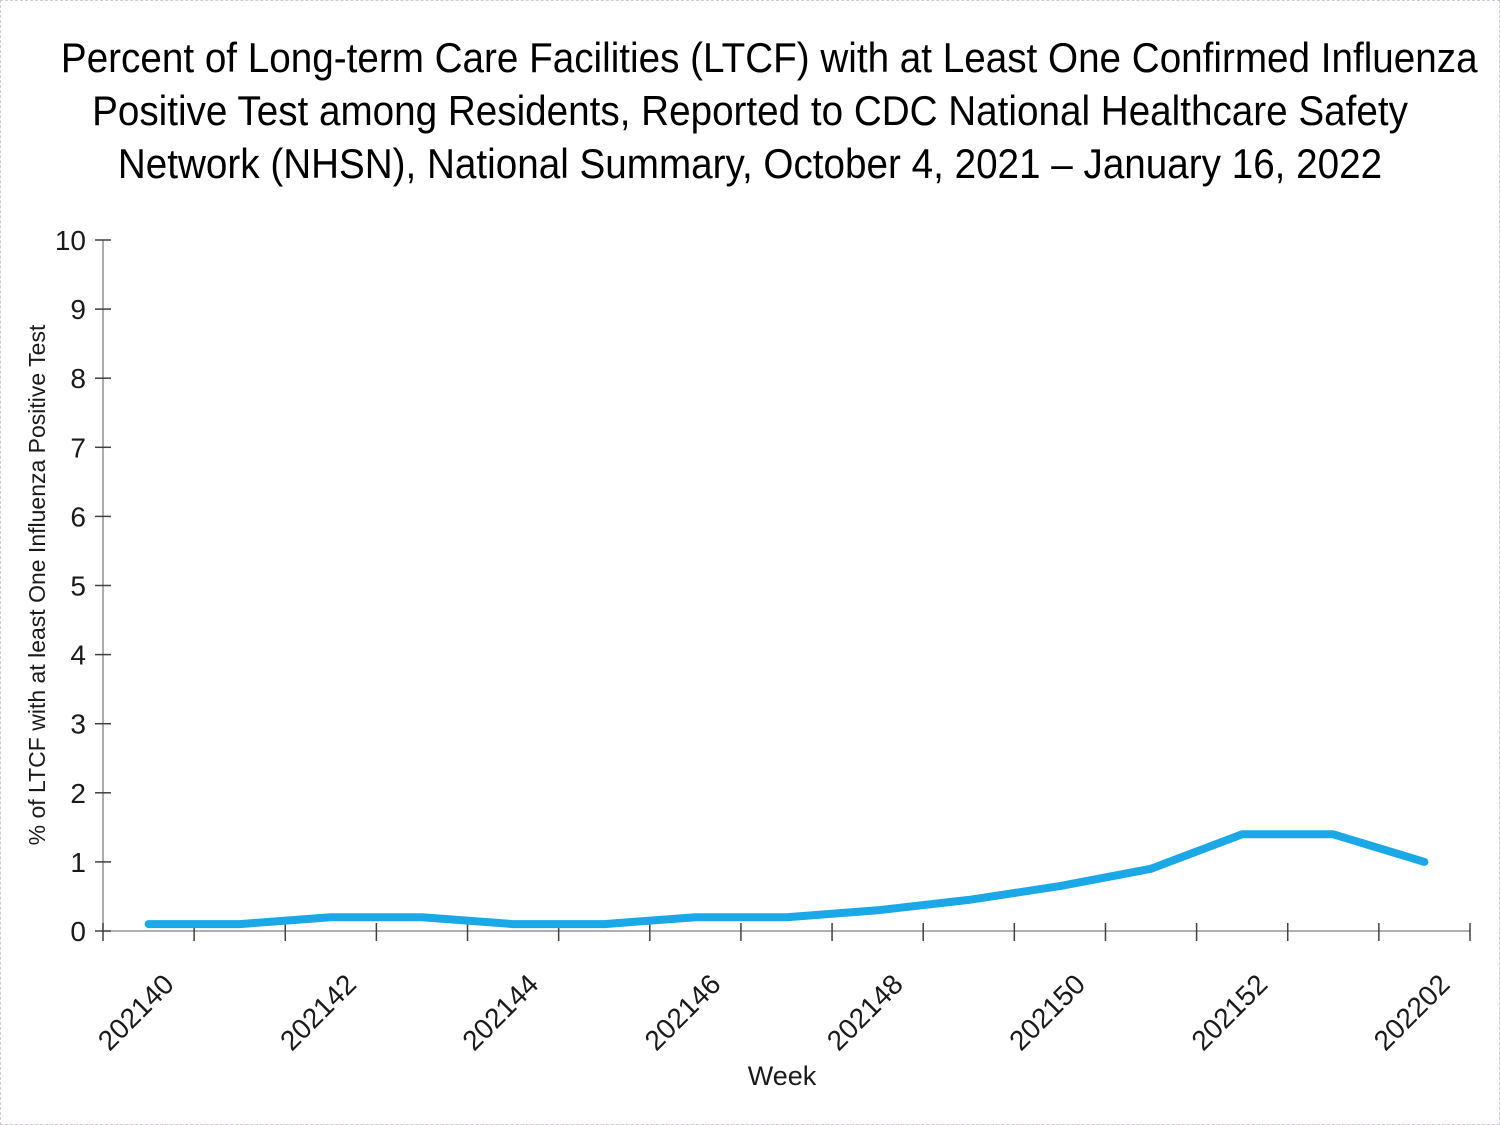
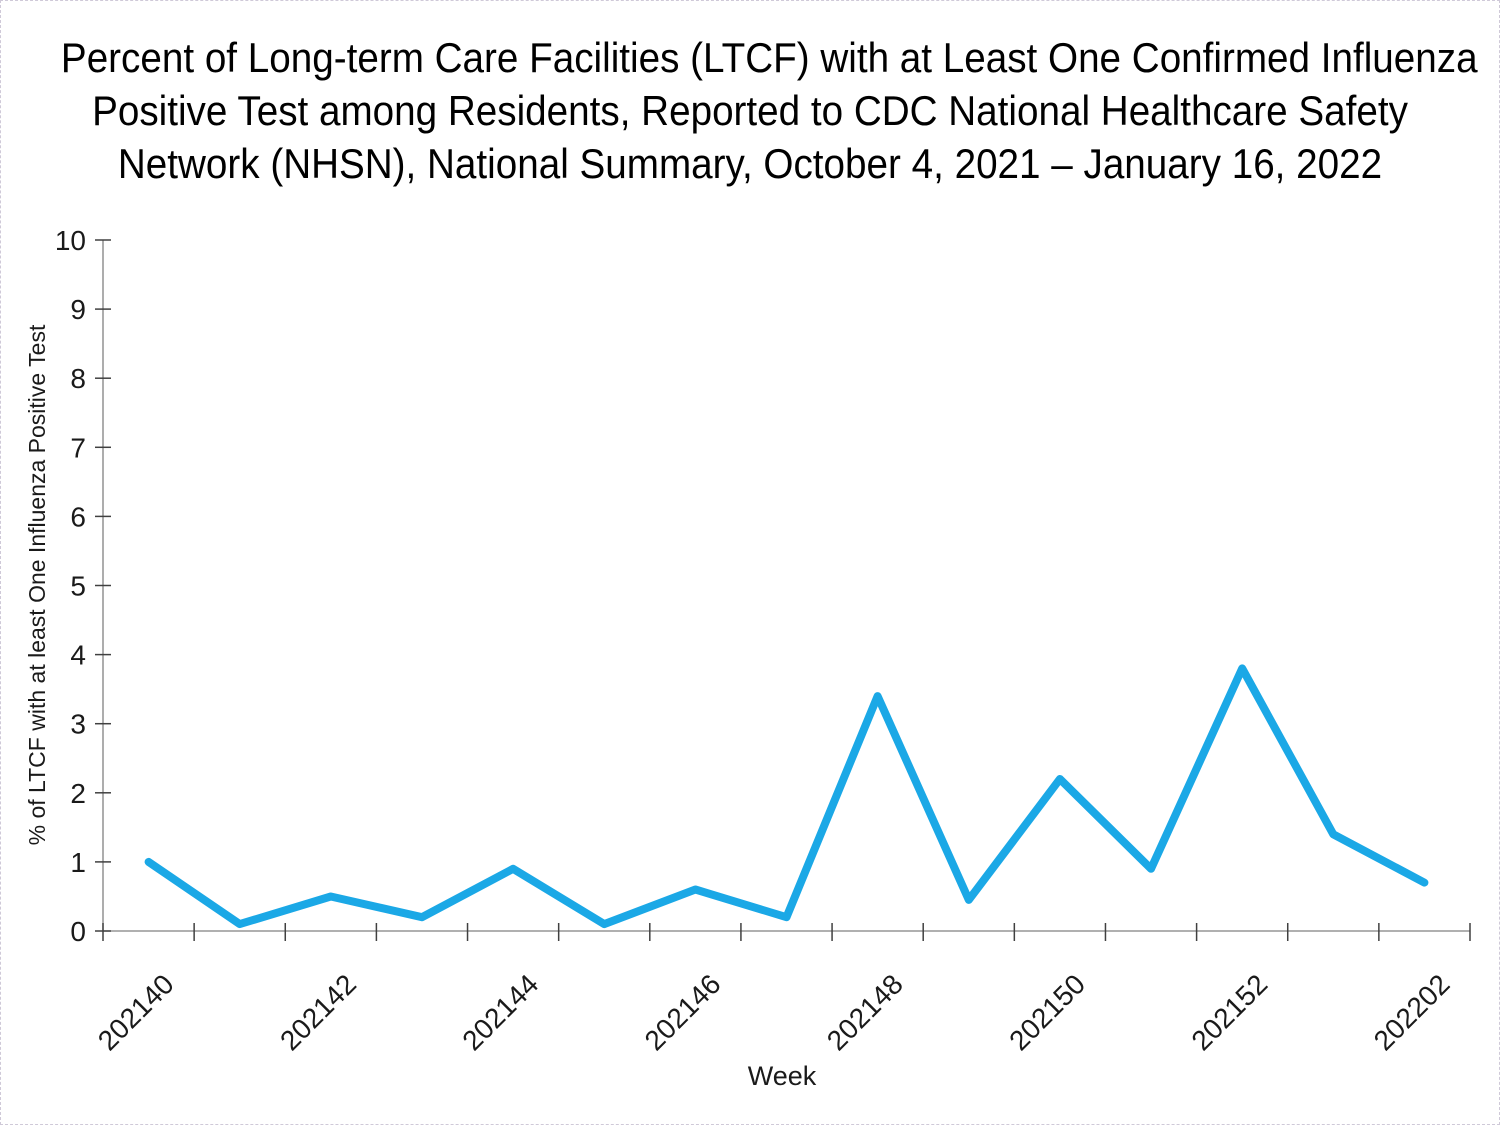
202140: 0.1 -> 1.0
202142: 0.2 -> 0.5
202144: 0.1 -> 0.9
202146: 0.2 -> 0.6
202148: 0.3 -> 3.4
202150: 0.7 -> 2.2
202152: 1.4 -> 3.8
202202: 1.0 -> 0.7
